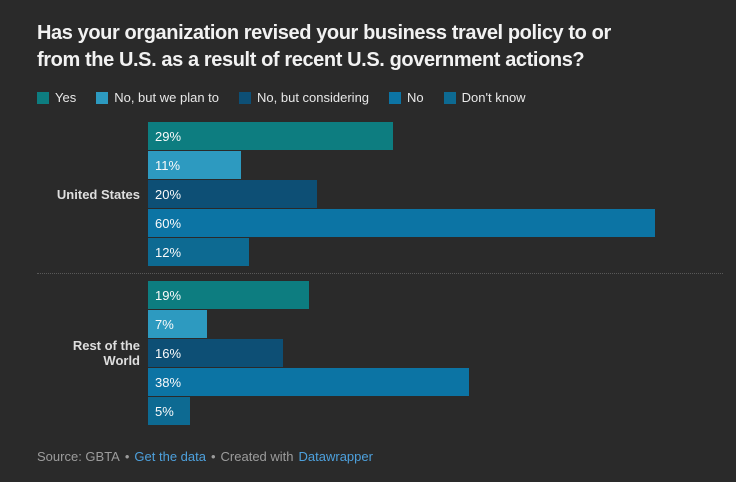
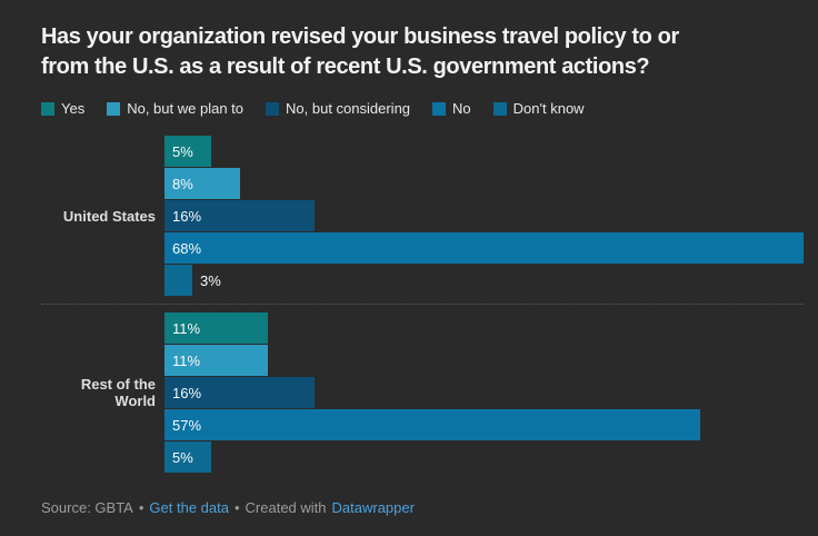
Yes/United States: 29% -> 5%
No, but we plan to/United States: 11% -> 8%
No, but considering/United States: 20% -> 16%
No/United States: 60% -> 68%
Don't know/United States: 12% -> 3%
Yes/Rest of the World: 19% -> 11%
No, but we plan to/Rest of the World: 7% -> 11%
No/Rest of the World: 38% -> 57%
